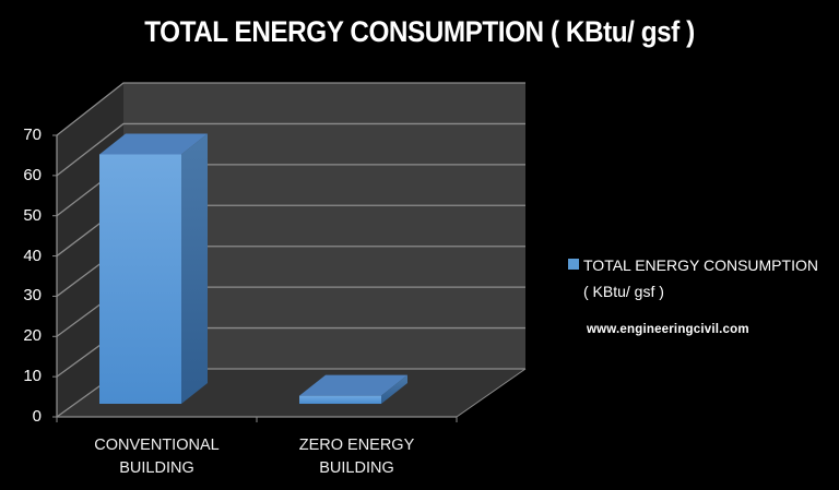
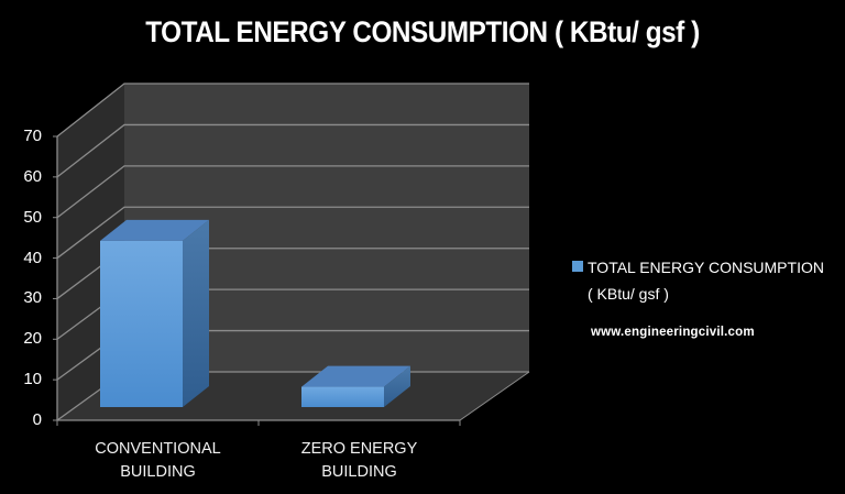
CONVENTIONAL BUILDING: 62 -> 41
ZERO ENERGY BUILDING: 2 -> 5
